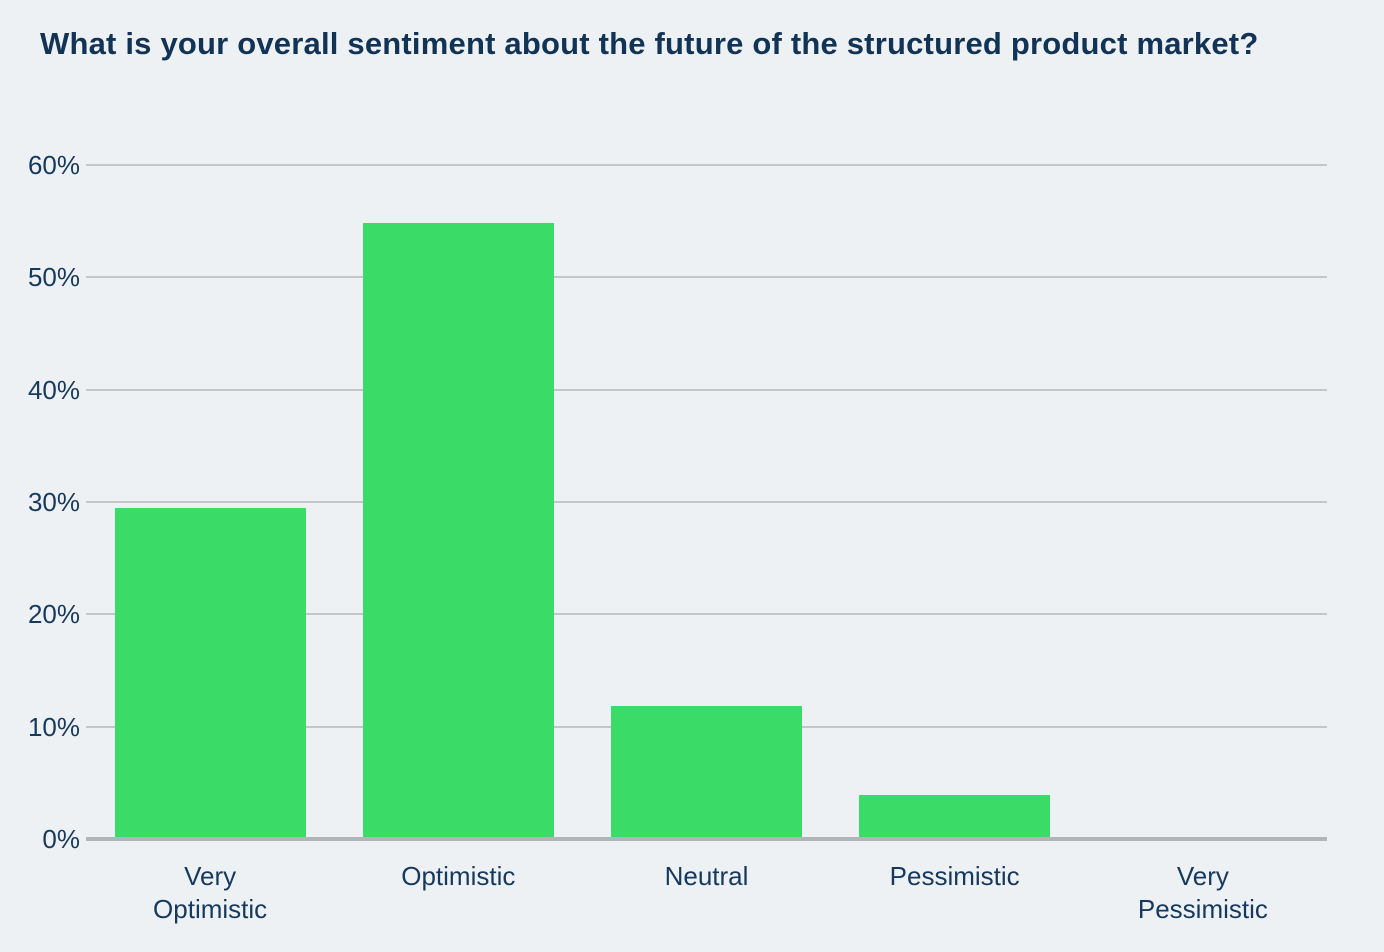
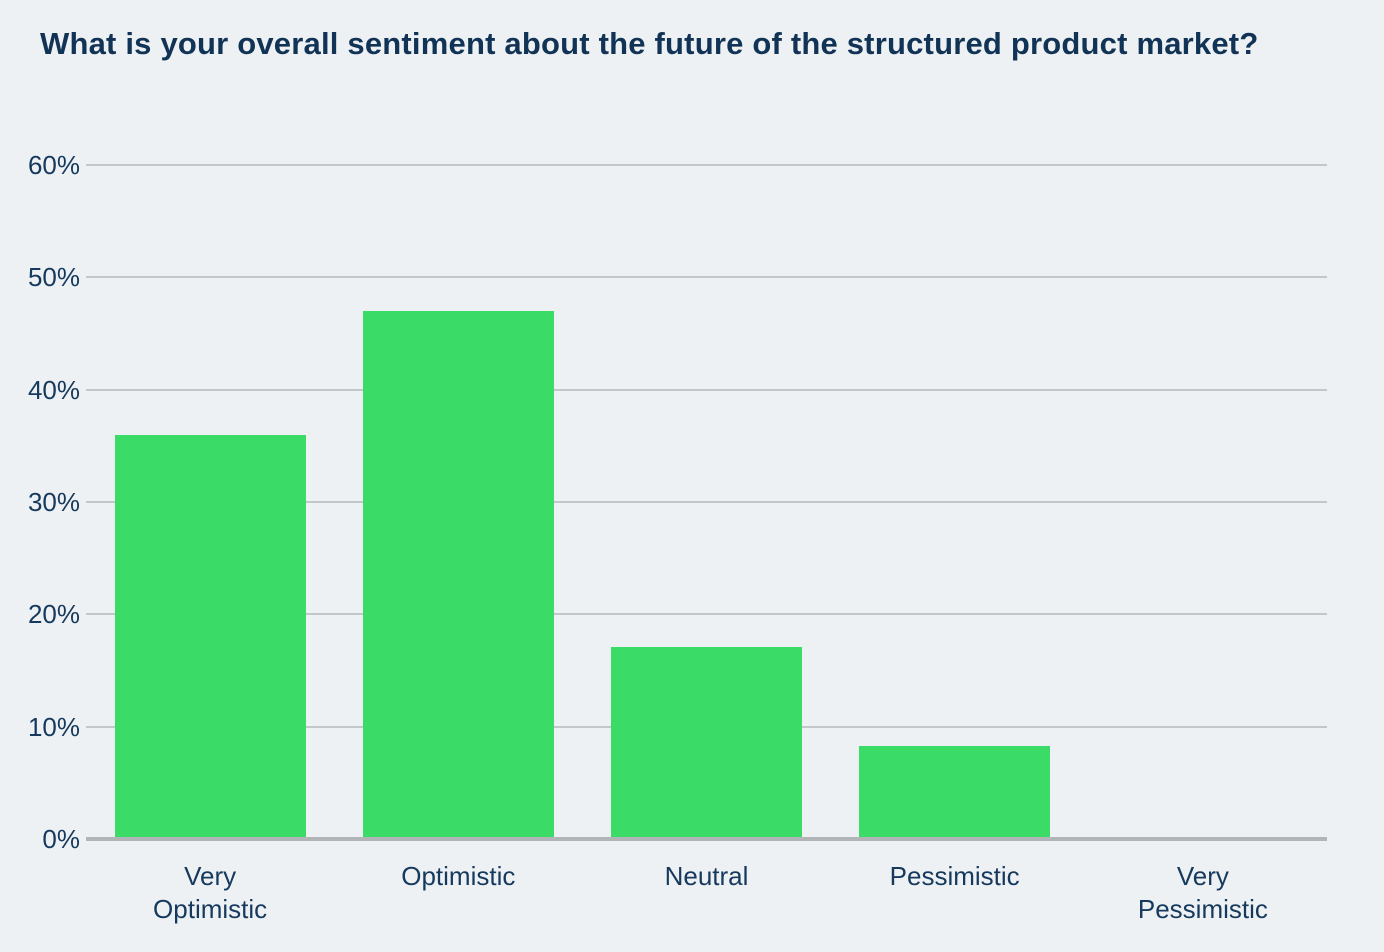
Very Optimistic: 29.5% -> 36.0%
Optimistic: 54.8% -> 47.0%
Neutral: 11.8% -> 17.1%
Pessimistic: 3.9% -> 8.3%
